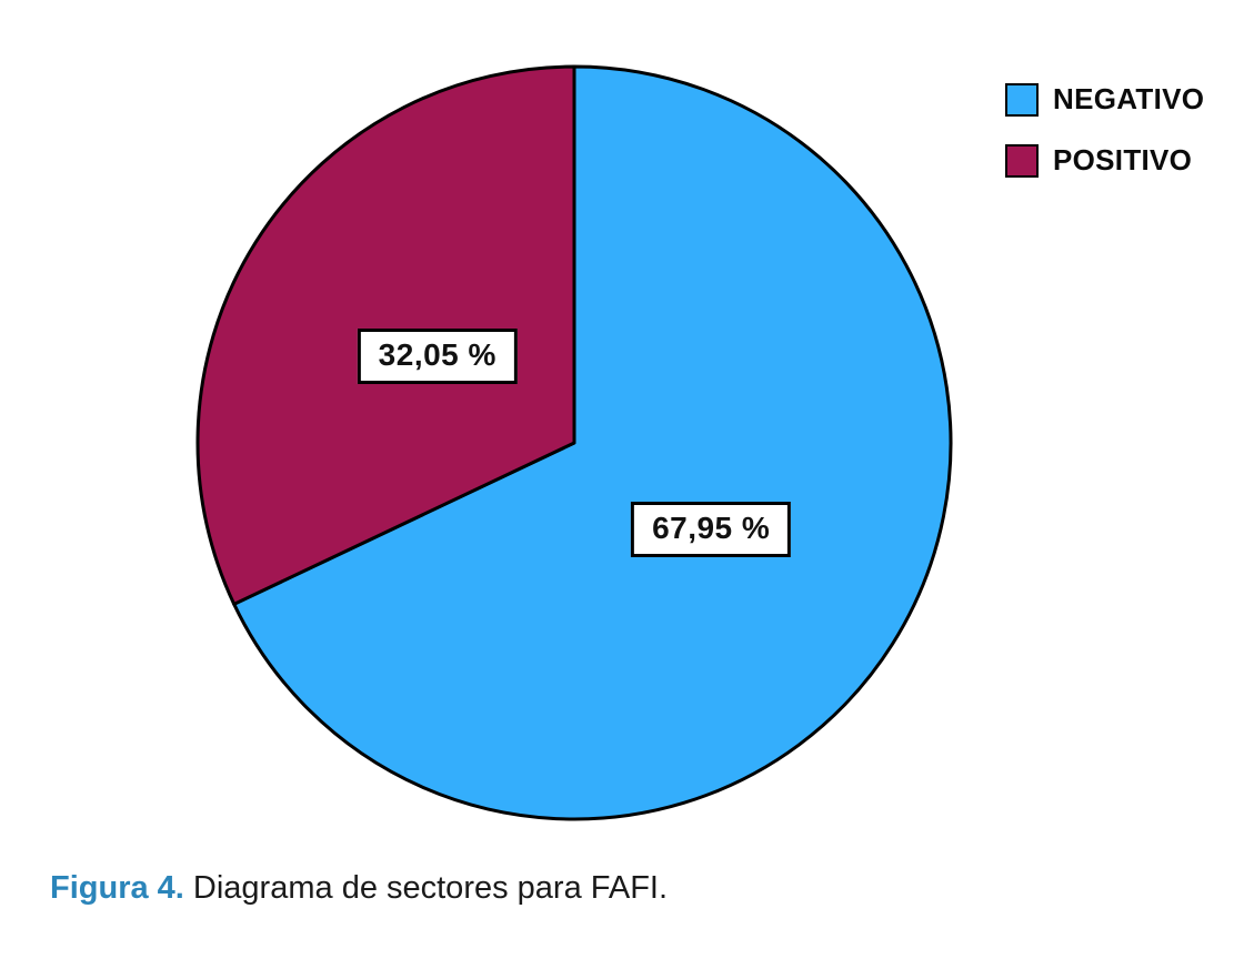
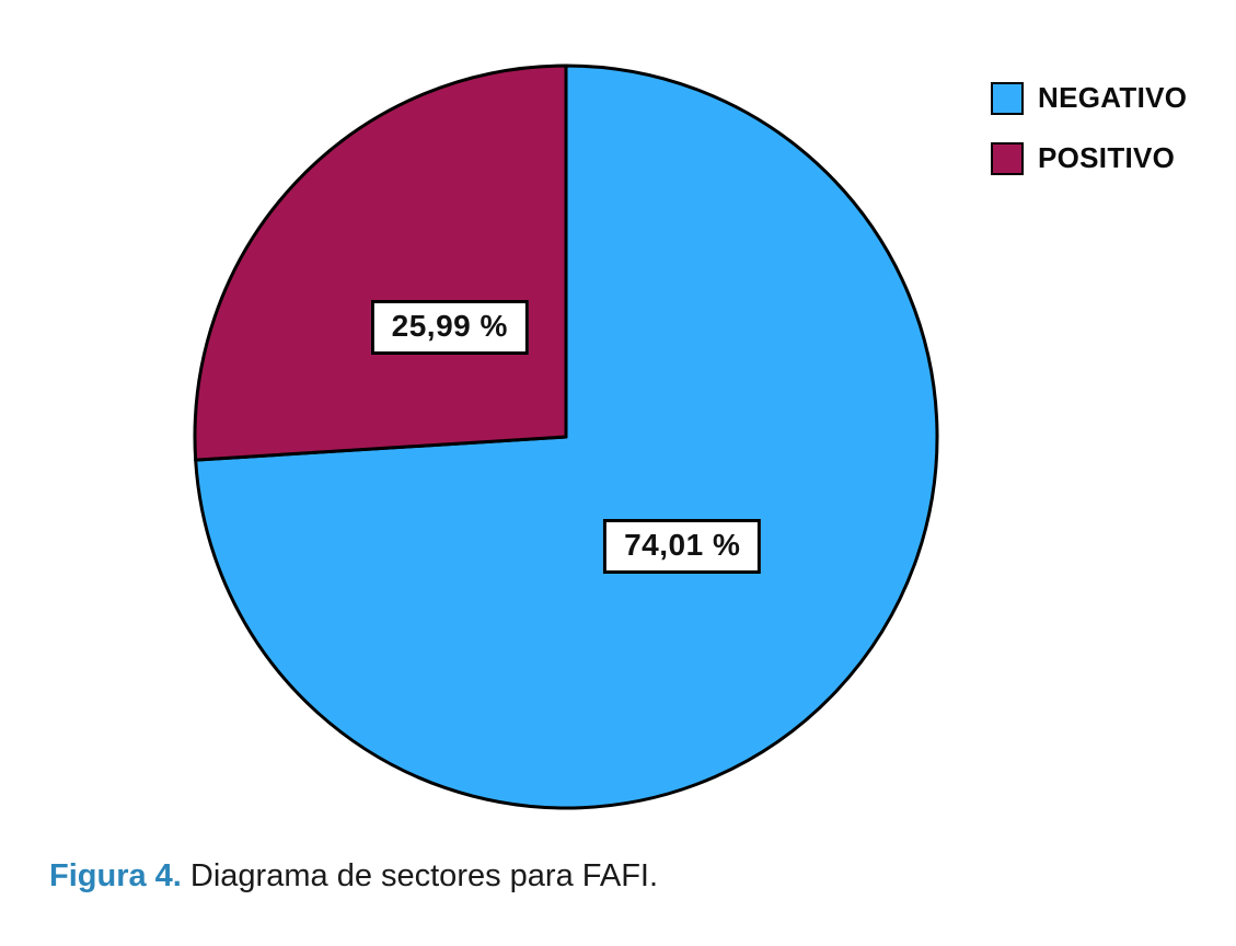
NEGATIVO: 67,95 -> 74,01
POSITIVO: 32,05 -> 25,99
